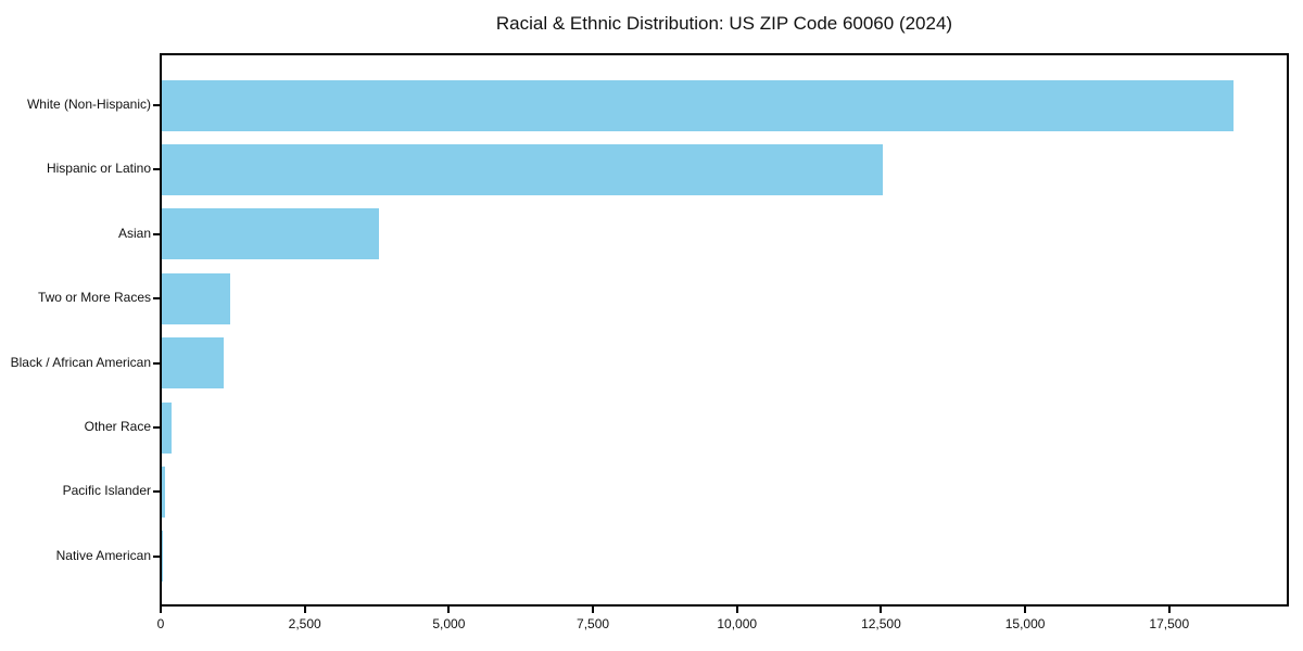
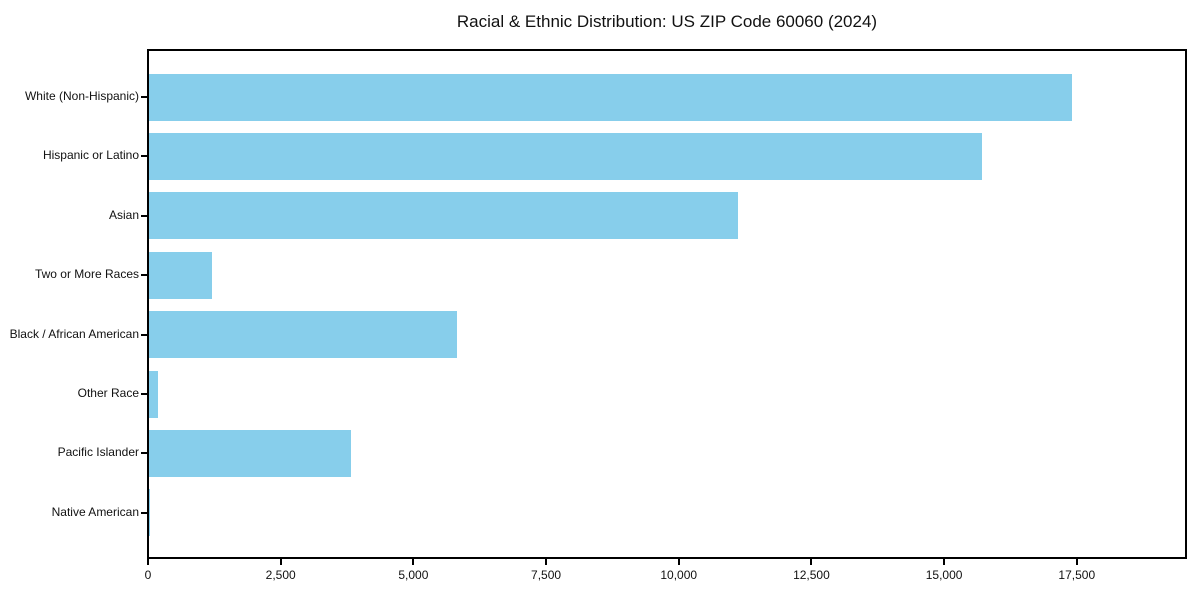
White (Non-Hispanic): 18600 -> 17400
Hispanic or Latino: 12500 -> 15700
Asian: 3800 -> 11100
Black / African American: 1100 -> 5800
Pacific Islander: 100 -> 3800
